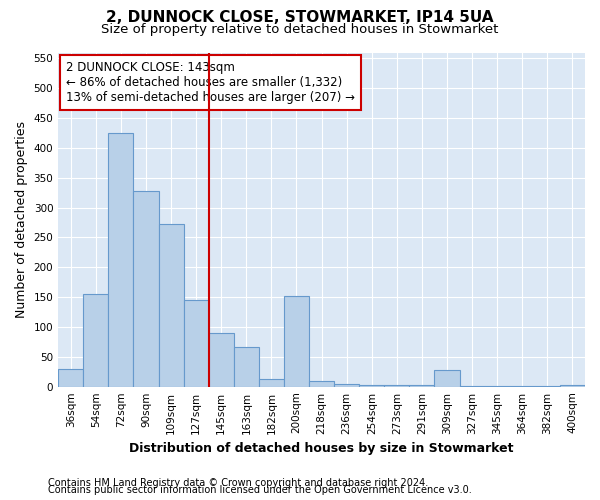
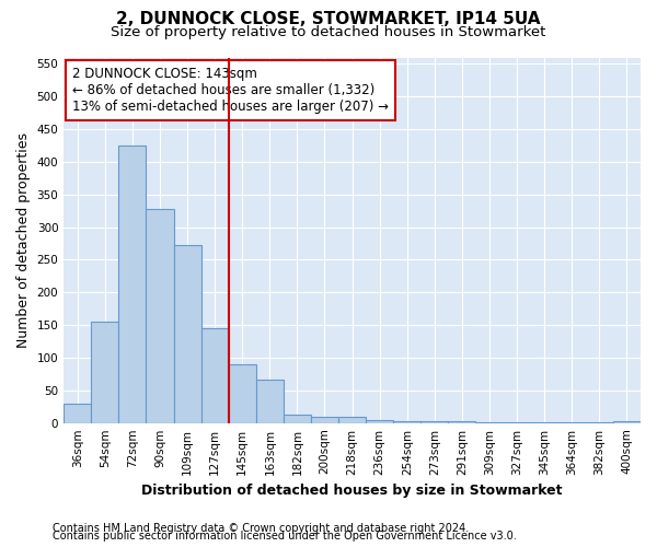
200sqm: 152 -> 10
309sqm: 28 -> 1
